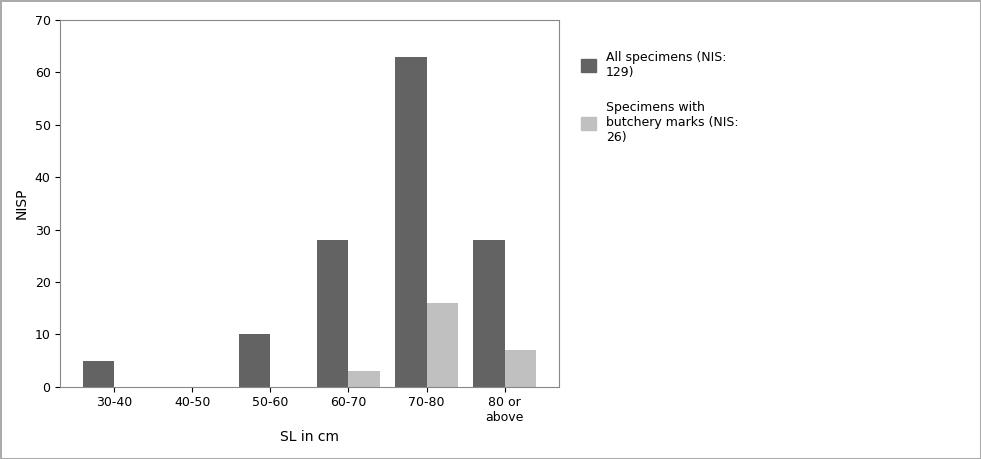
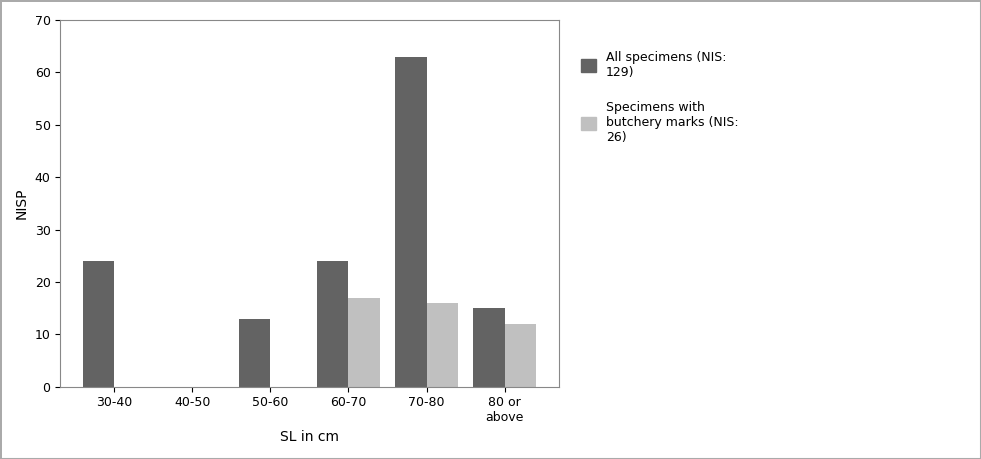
All specimens (NIS: 129)/30-40: 5 -> 24
All specimens (NIS: 129)/50-60: 10 -> 13
All specimens (NIS: 129)/60-70: 28 -> 24
Specimens with butchery marks (NIS: 26)/60-70: 3 -> 17
All specimens (NIS: 129)/80 or above: 28 -> 15
Specimens with butchery marks (NIS: 26)/80 or above: 7 -> 12
